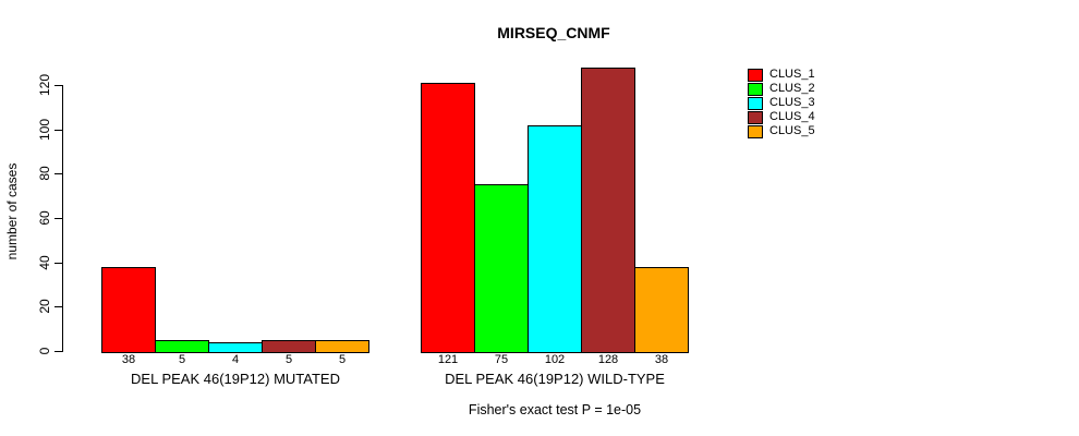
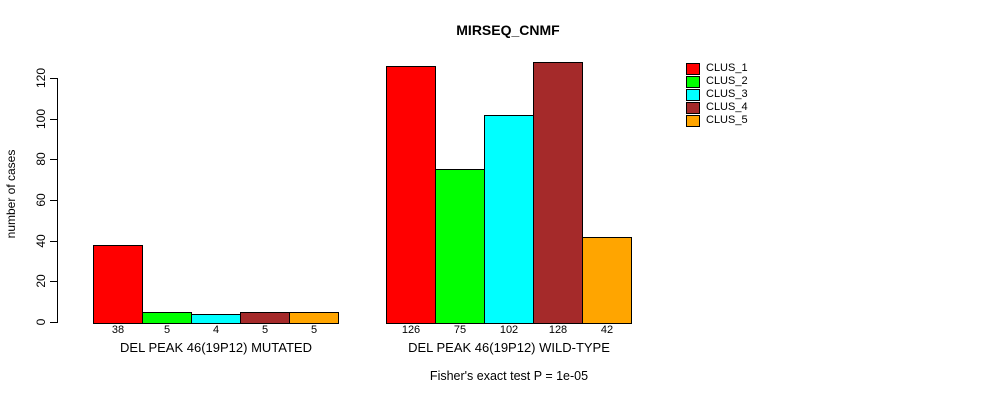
CLUS_1/DEL PEAK 46(19P12) WILD-TYPE: 121 -> 126
CLUS_5/DEL PEAK 46(19P12) WILD-TYPE: 38 -> 42
